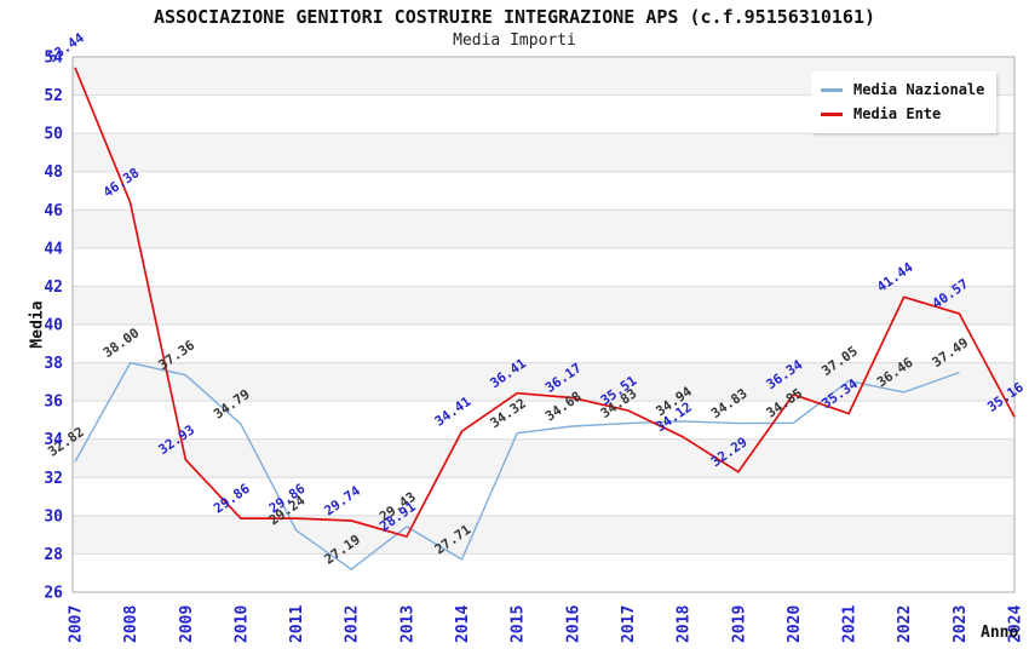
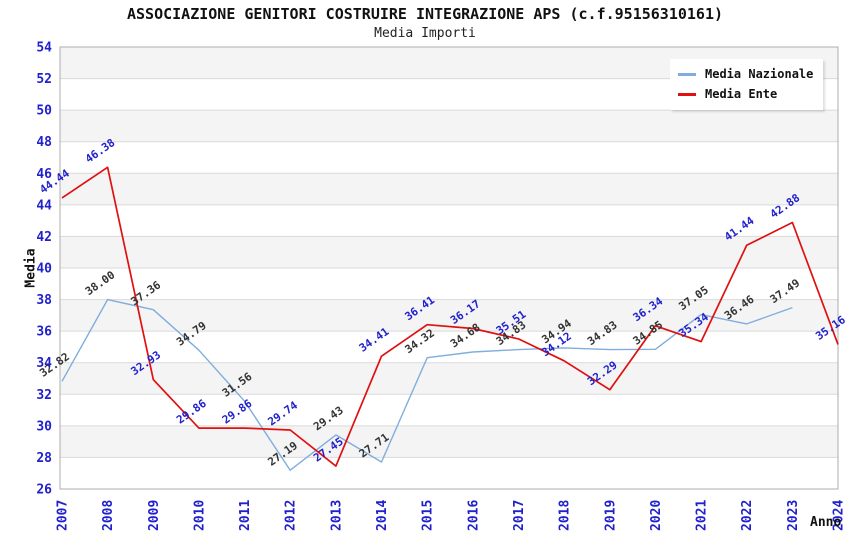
Media Ente/2007: 53.44 -> 44.44
Media Nazionale/2011: 29.24 -> 31.56
Media Ente/2013: 28.91 -> 27.45
Media Ente/2023: 40.57 -> 42.88
